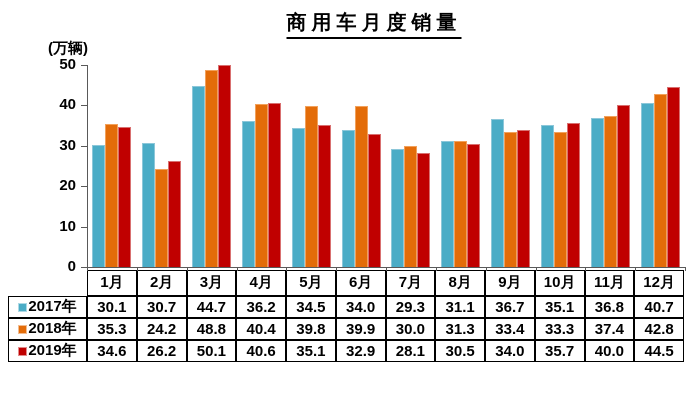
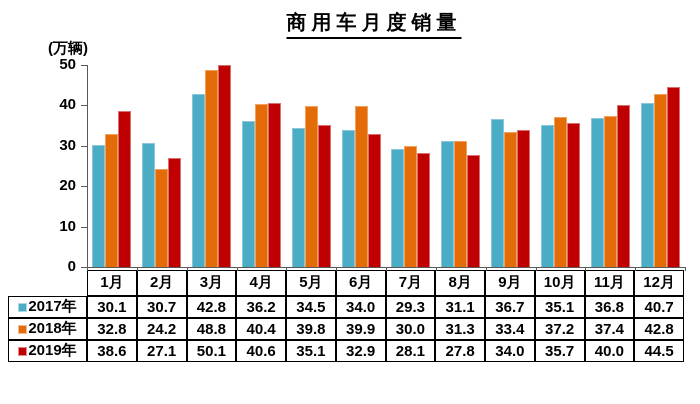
2018年/1月: 35.3 -> 32.8
2019年/1月: 34.6 -> 38.6
2019年/2月: 26.2 -> 27.1
2017年/3月: 44.7 -> 42.8
2019年/8月: 30.5 -> 27.8
2018年/10月: 33.3 -> 37.2
